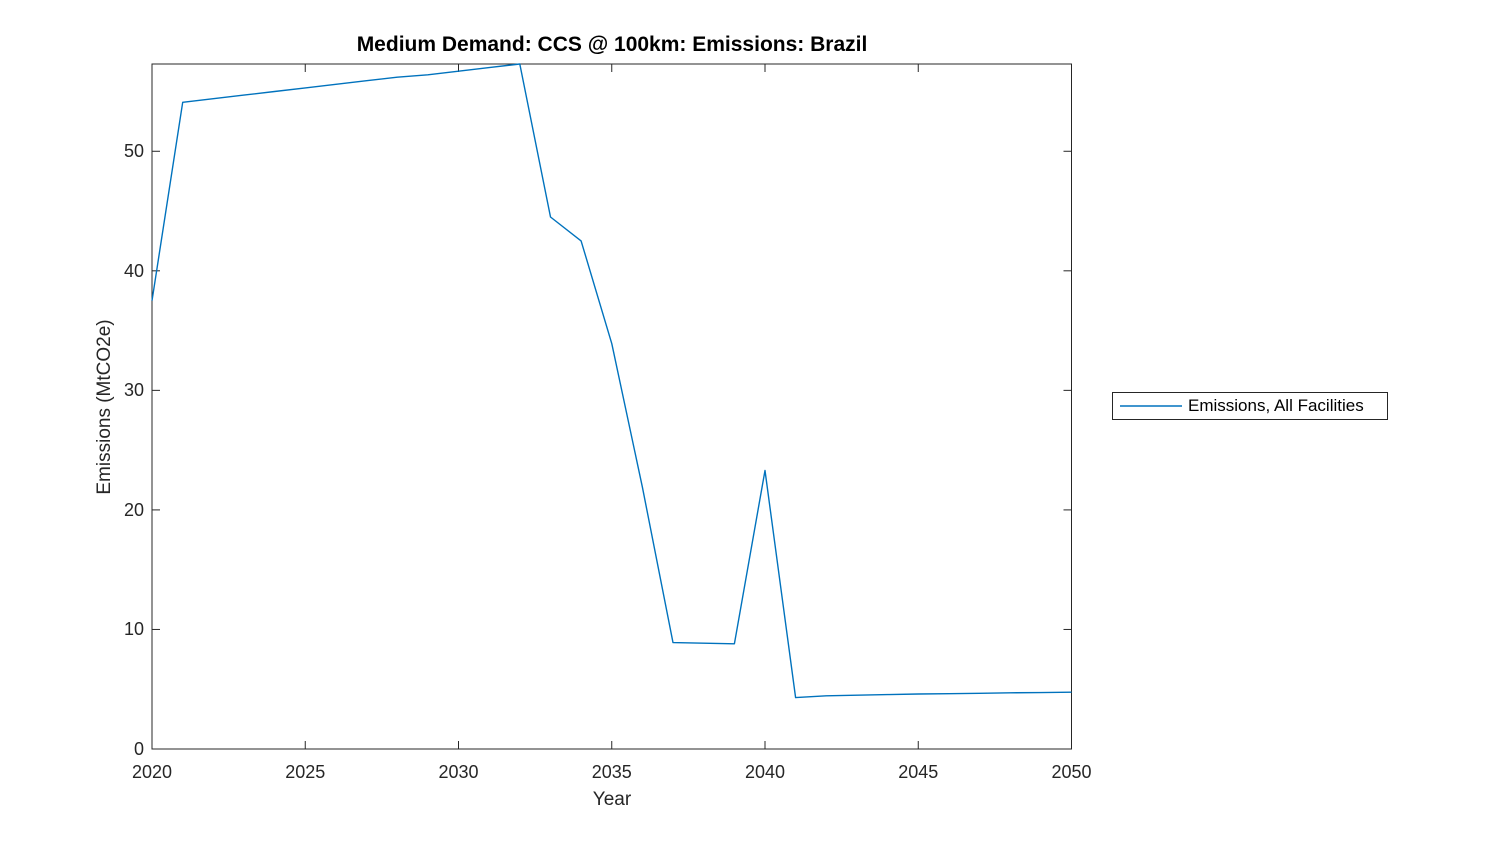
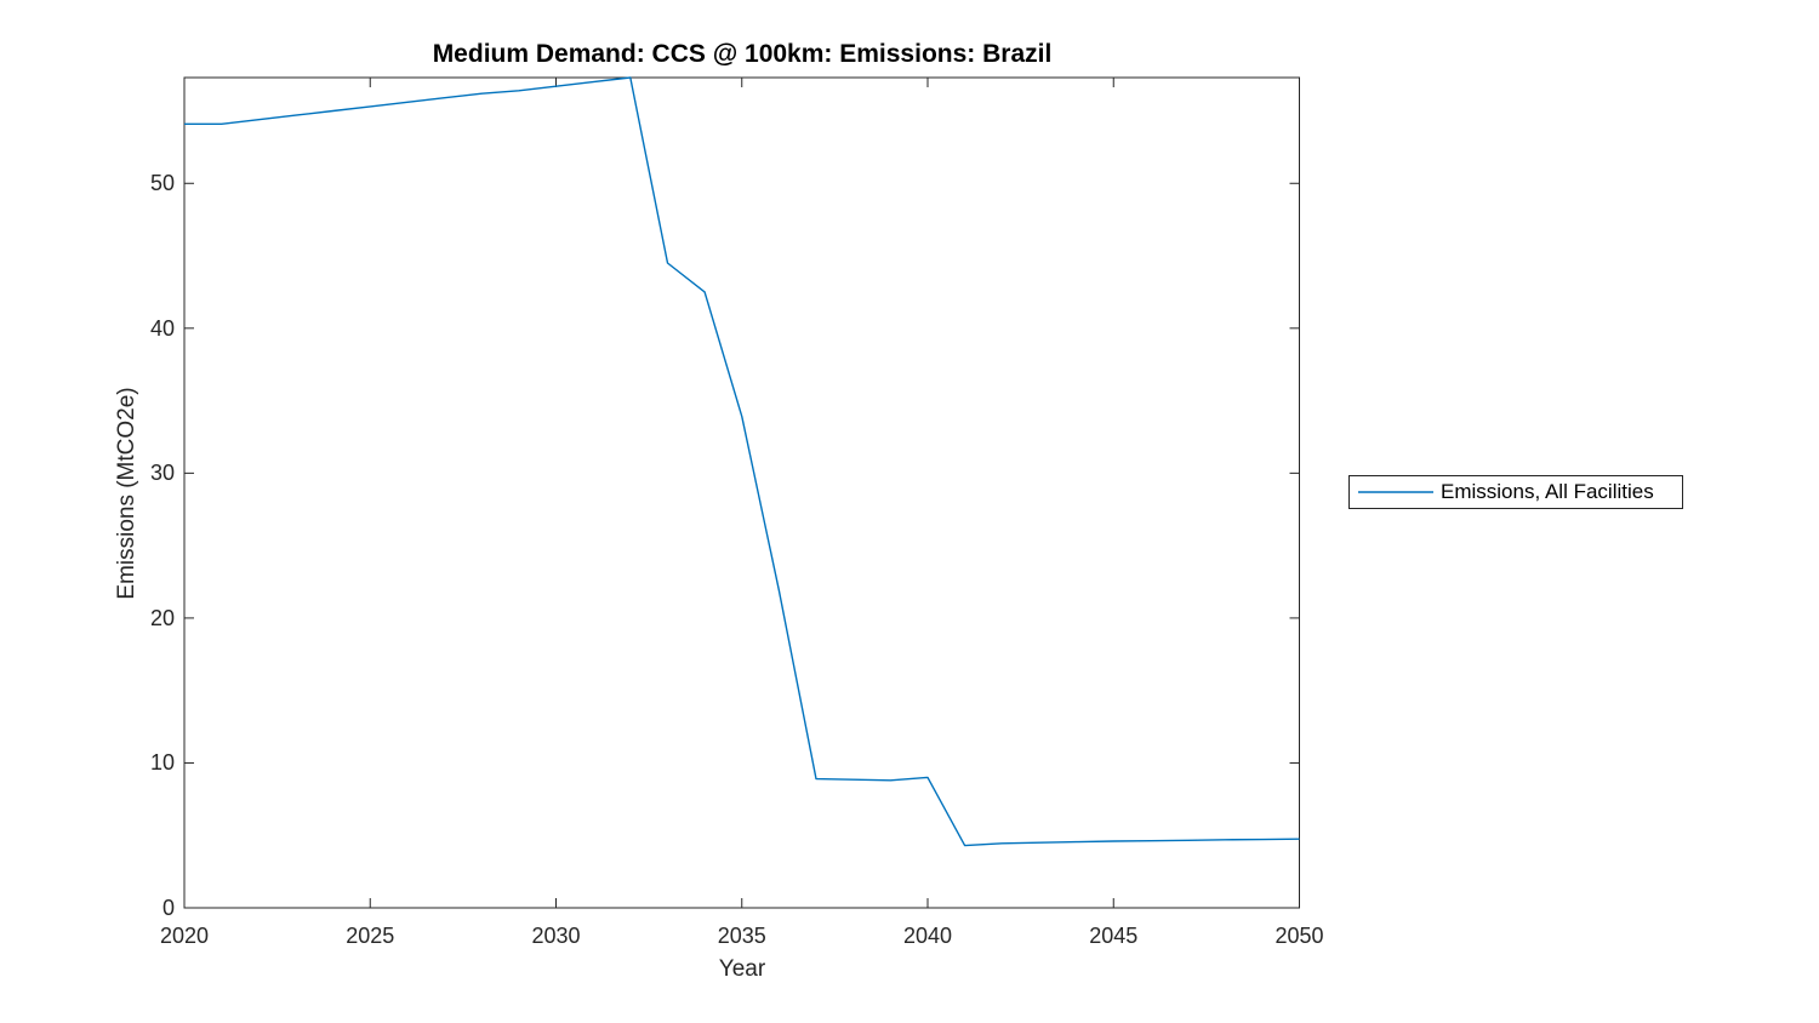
2020: 37.5 -> 54.1
2040: 23.3 -> 9.0
